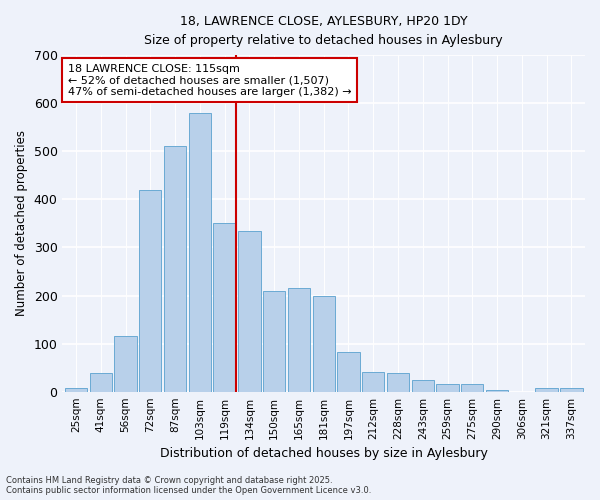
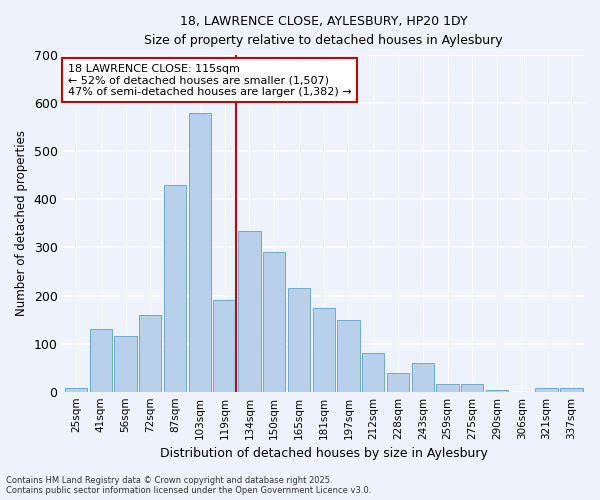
41sqm: 38 -> 130
72sqm: 420 -> 160
87sqm: 510 -> 430
119sqm: 350 -> 190
150sqm: 210 -> 290
181sqm: 200 -> 175
197sqm: 82 -> 150
212sqm: 40 -> 80
243sqm: 25 -> 60
